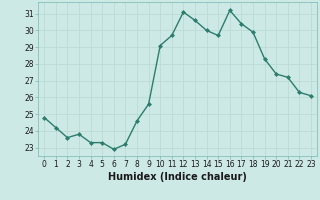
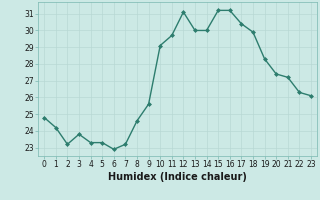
2: 23.6 -> 23.2
13: 30.6 -> 30.0
15: 29.7 -> 31.2
